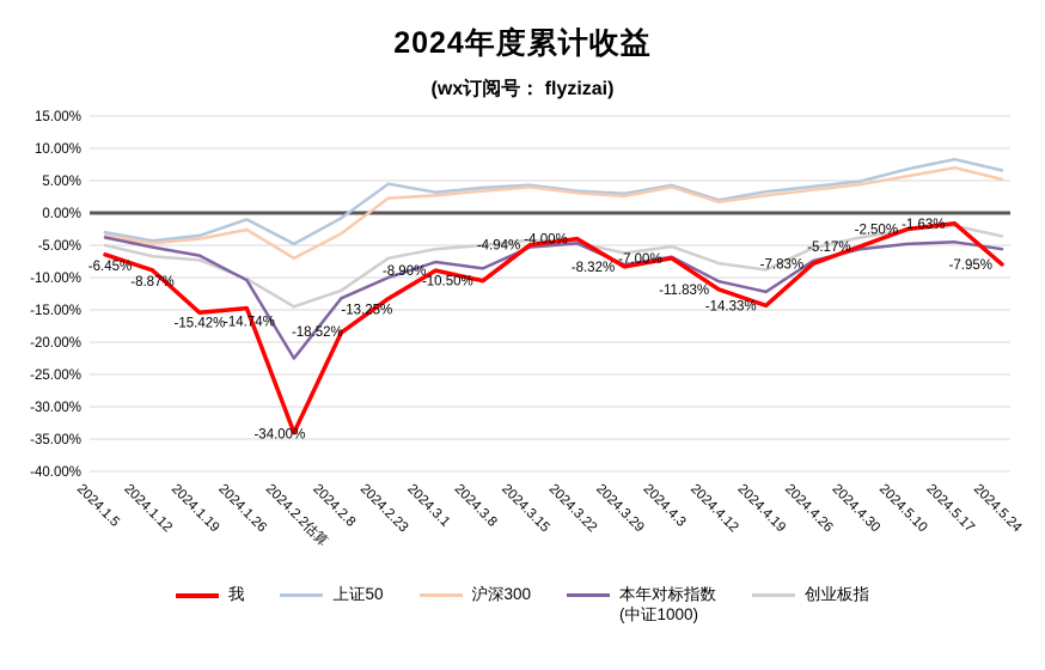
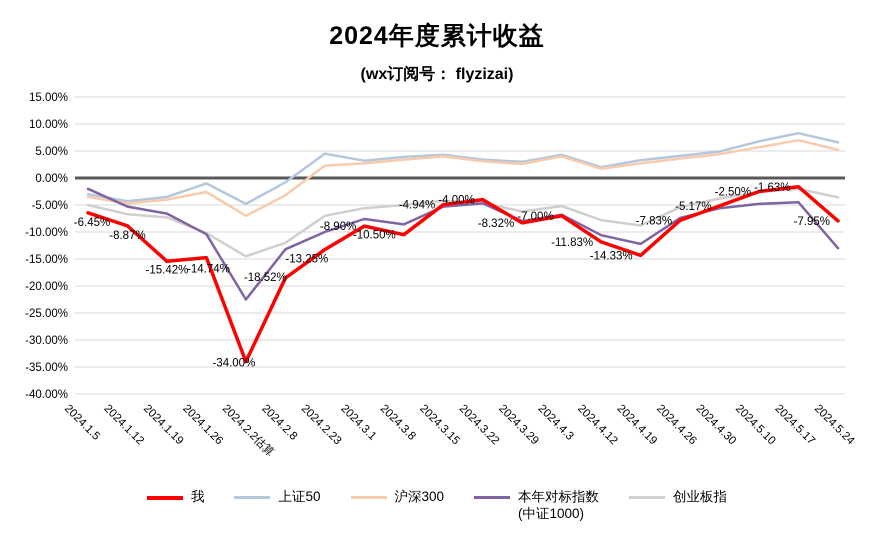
本年对标指数/2024.1.5: -4% -> -2%
本年对标指数/2024.5.24: -6% -> -13%
